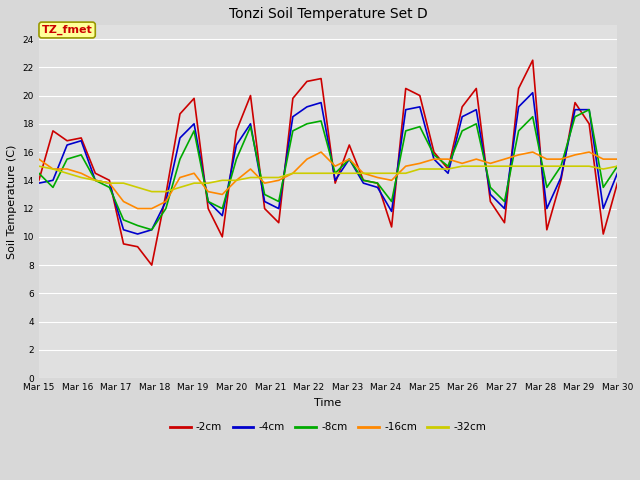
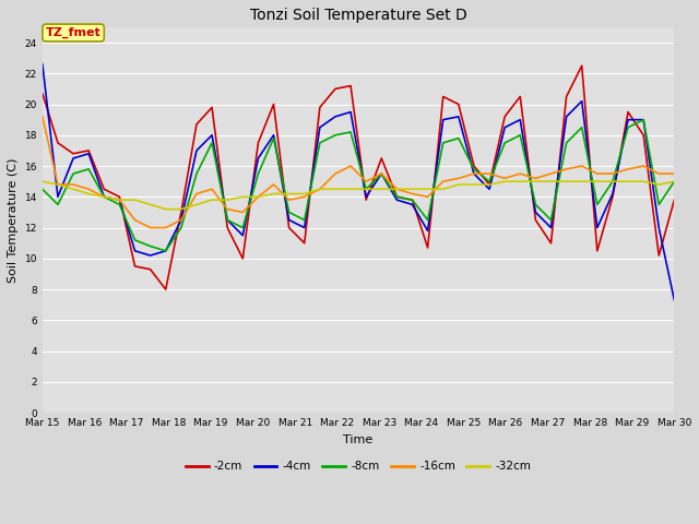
-2cm/Mar 15: 14.0 -> 20.7
-4cm/Mar 15: 13.8 -> 22.6
-16cm/Mar 15: 15.5 -> 19.2
-4cm/Mar 30: 14.5 -> 7.3
